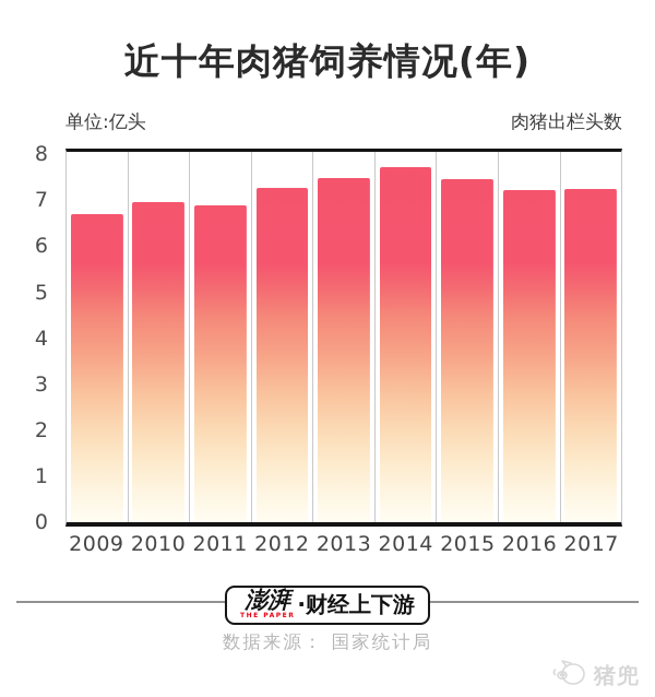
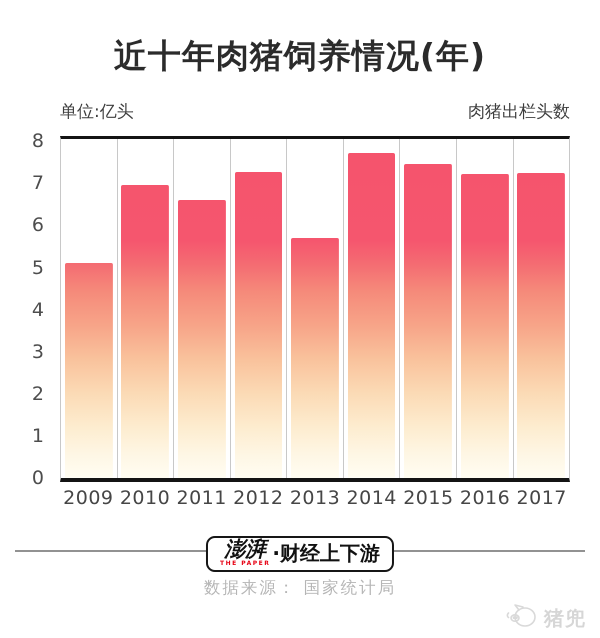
2009: 6.7 -> 5.1
2011: 6.9 -> 6.6
2013: 7.5 -> 5.7
